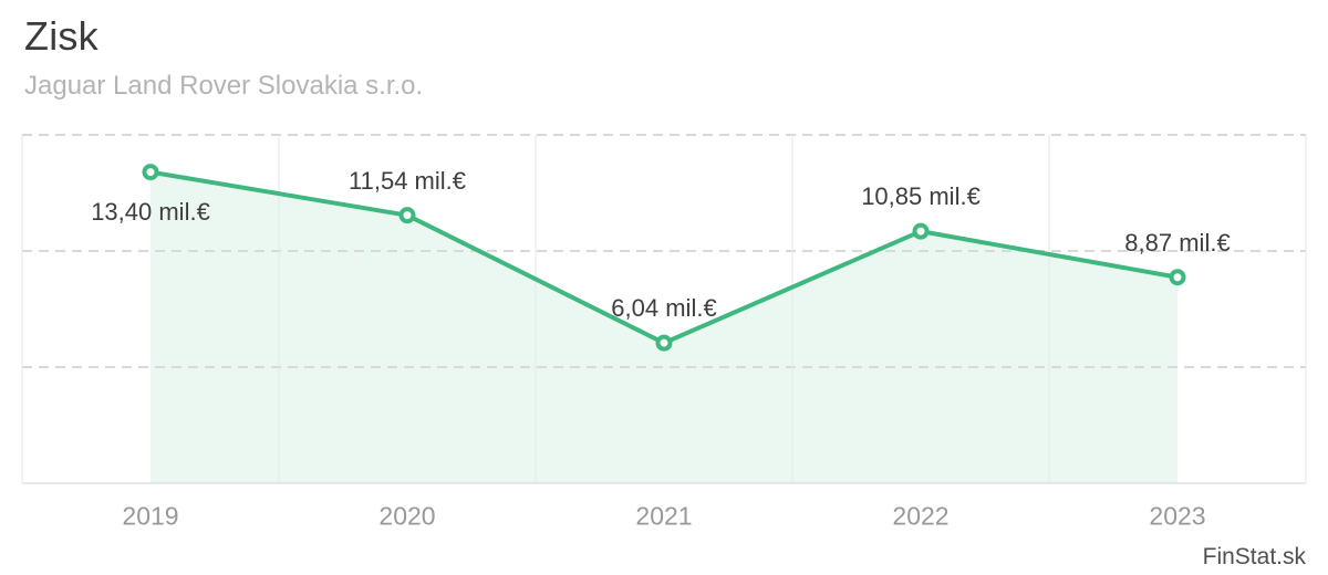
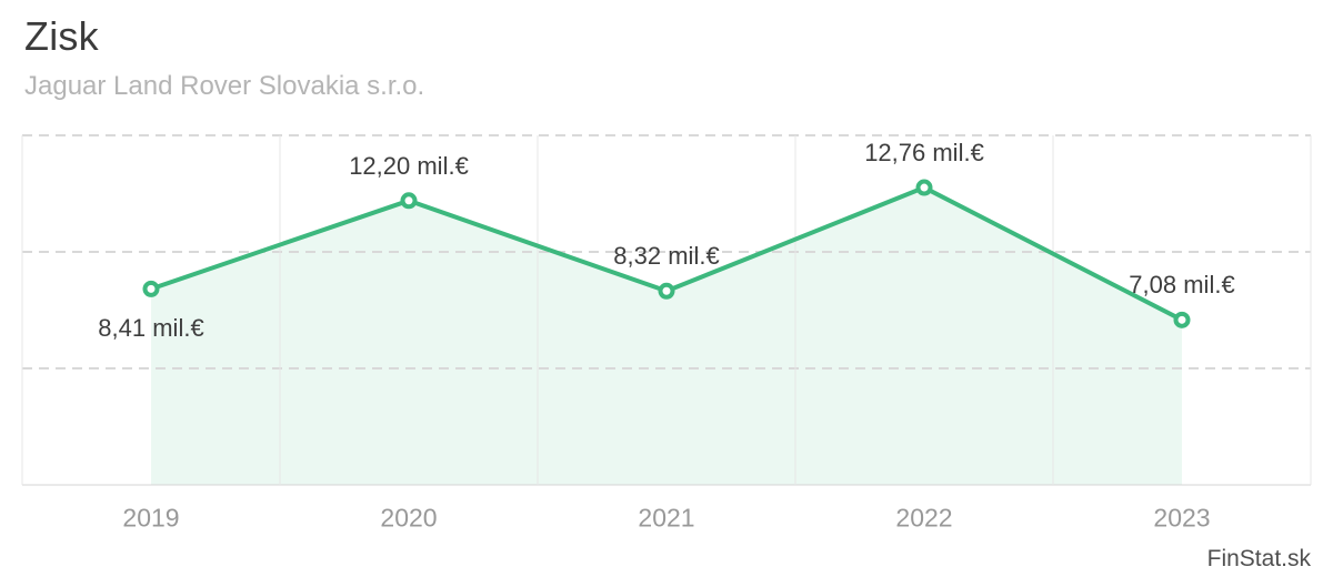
2019: 13,40 -> 8,41
2020: 11,54 -> 12,20
2021: 6,04 -> 8,32
2022: 10,85 -> 12,76
2023: 8,87 -> 7,08
